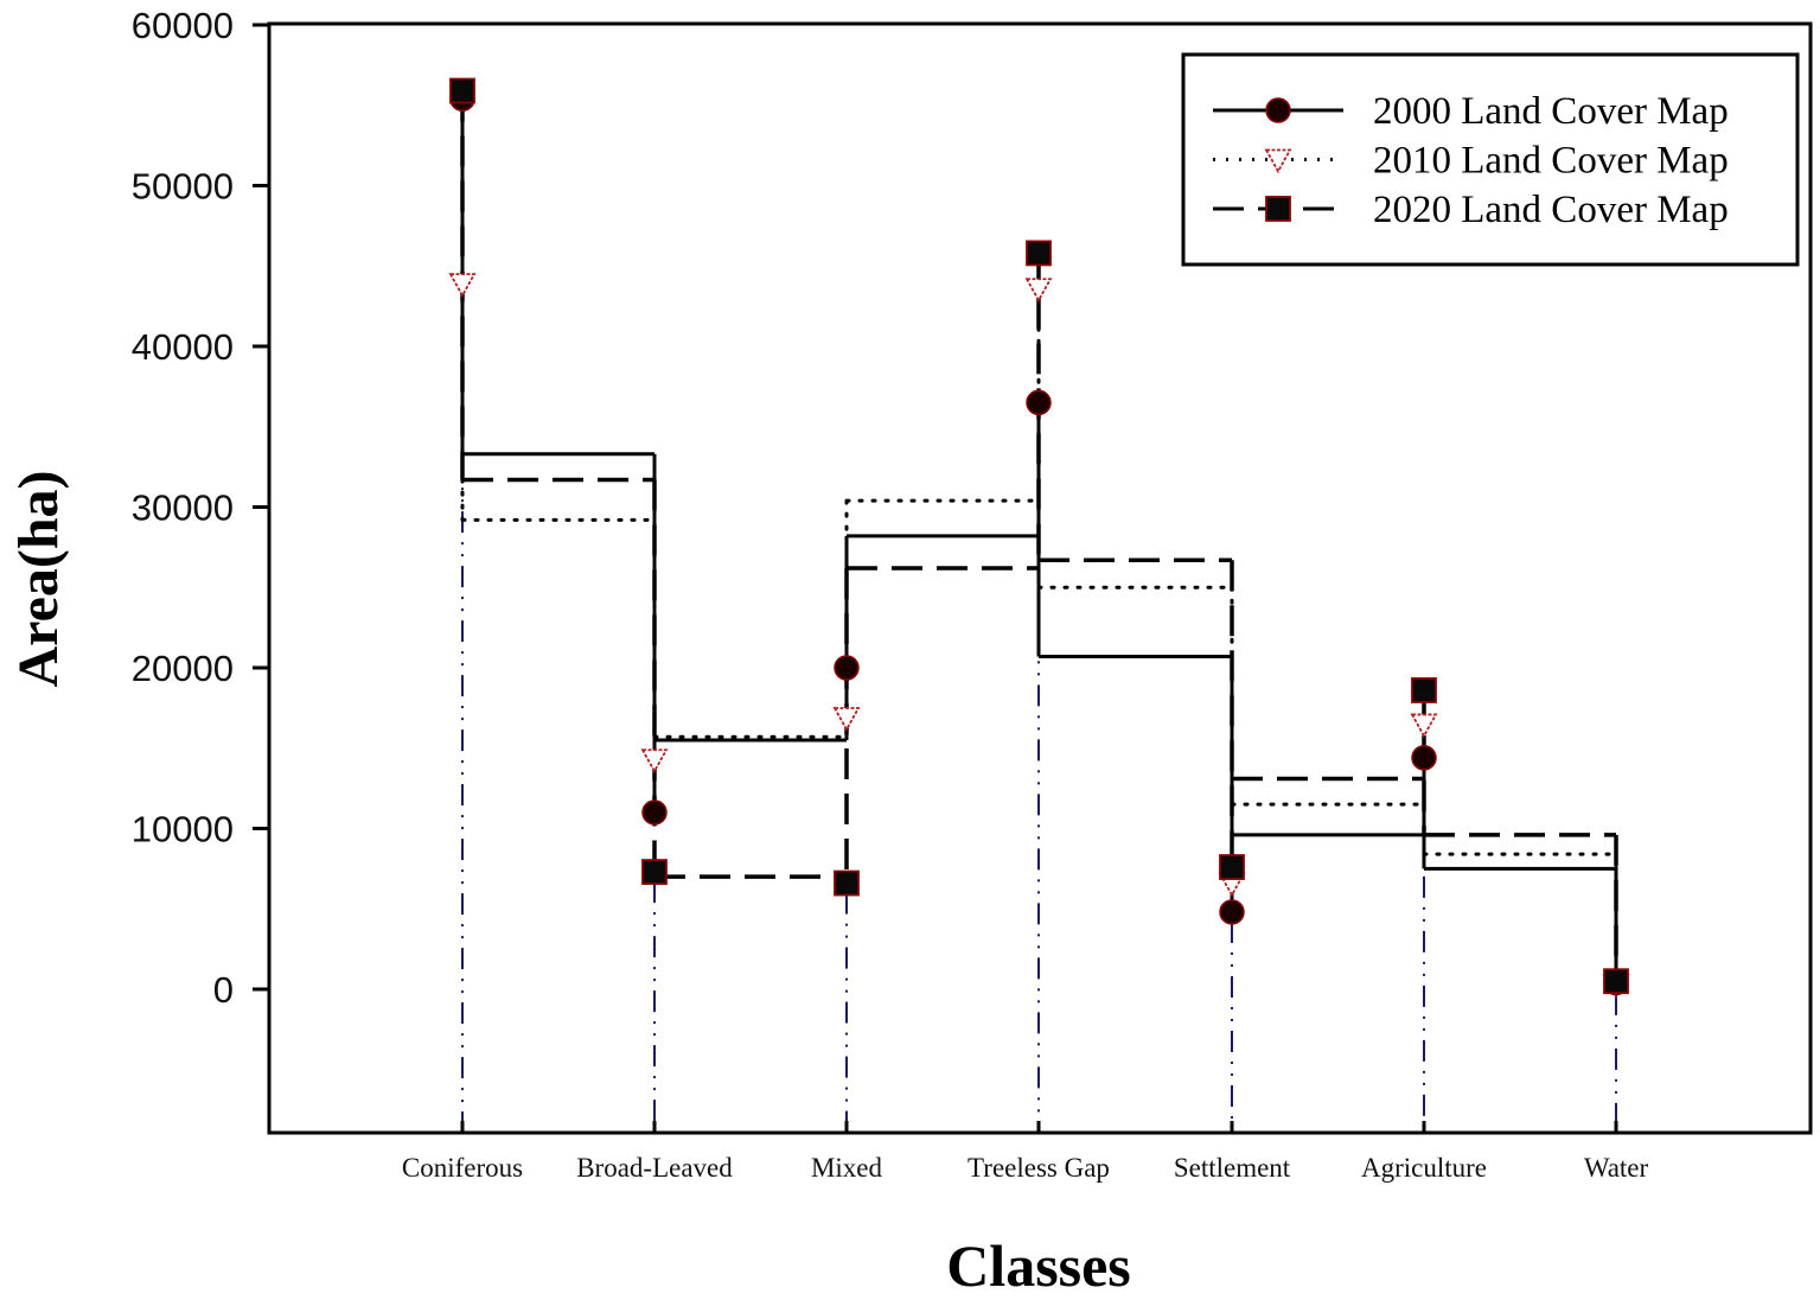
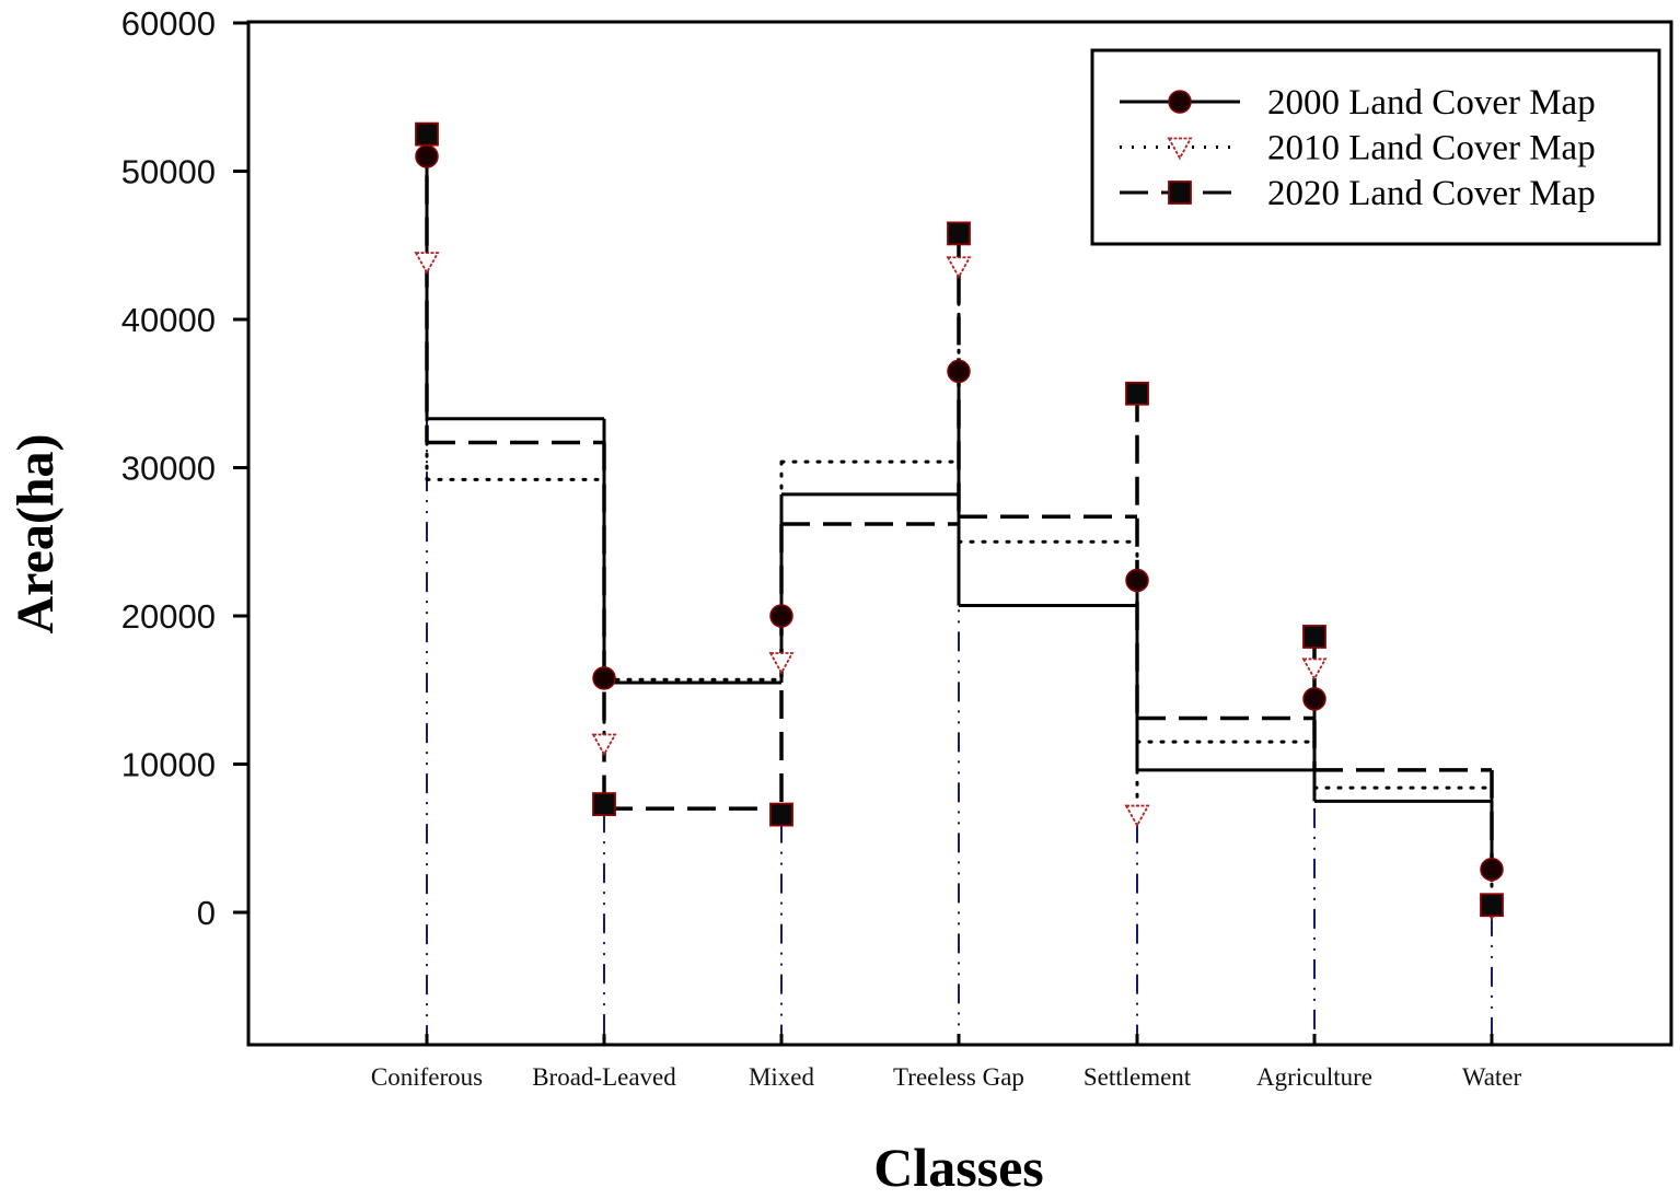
2000 Land Cover Map/Coniferous: 55400 -> 51000
2020 Land Cover Map/Coniferous: 55900 -> 52500
2000 Land Cover Map/Broad-Leaved: 11000 -> 15800
2010 Land Cover Map/Broad-Leaved: 14300 -> 11400
2000 Land Cover Map/Settlement: 4800 -> 22400
2020 Land Cover Map/Settlement: 7600 -> 35000
2000 Land Cover Map/Water: 400 -> 2900
